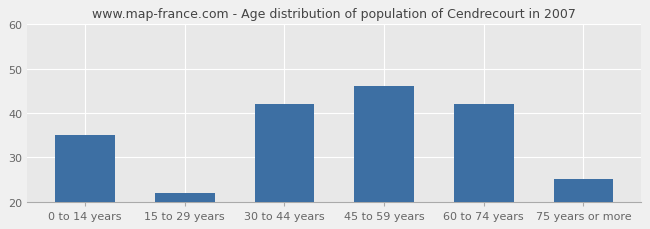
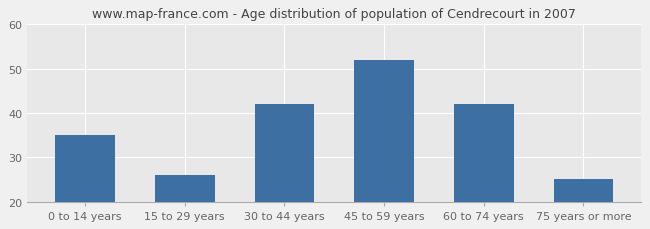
15 to 29 years: 22 -> 26
45 to 59 years: 46 -> 52
